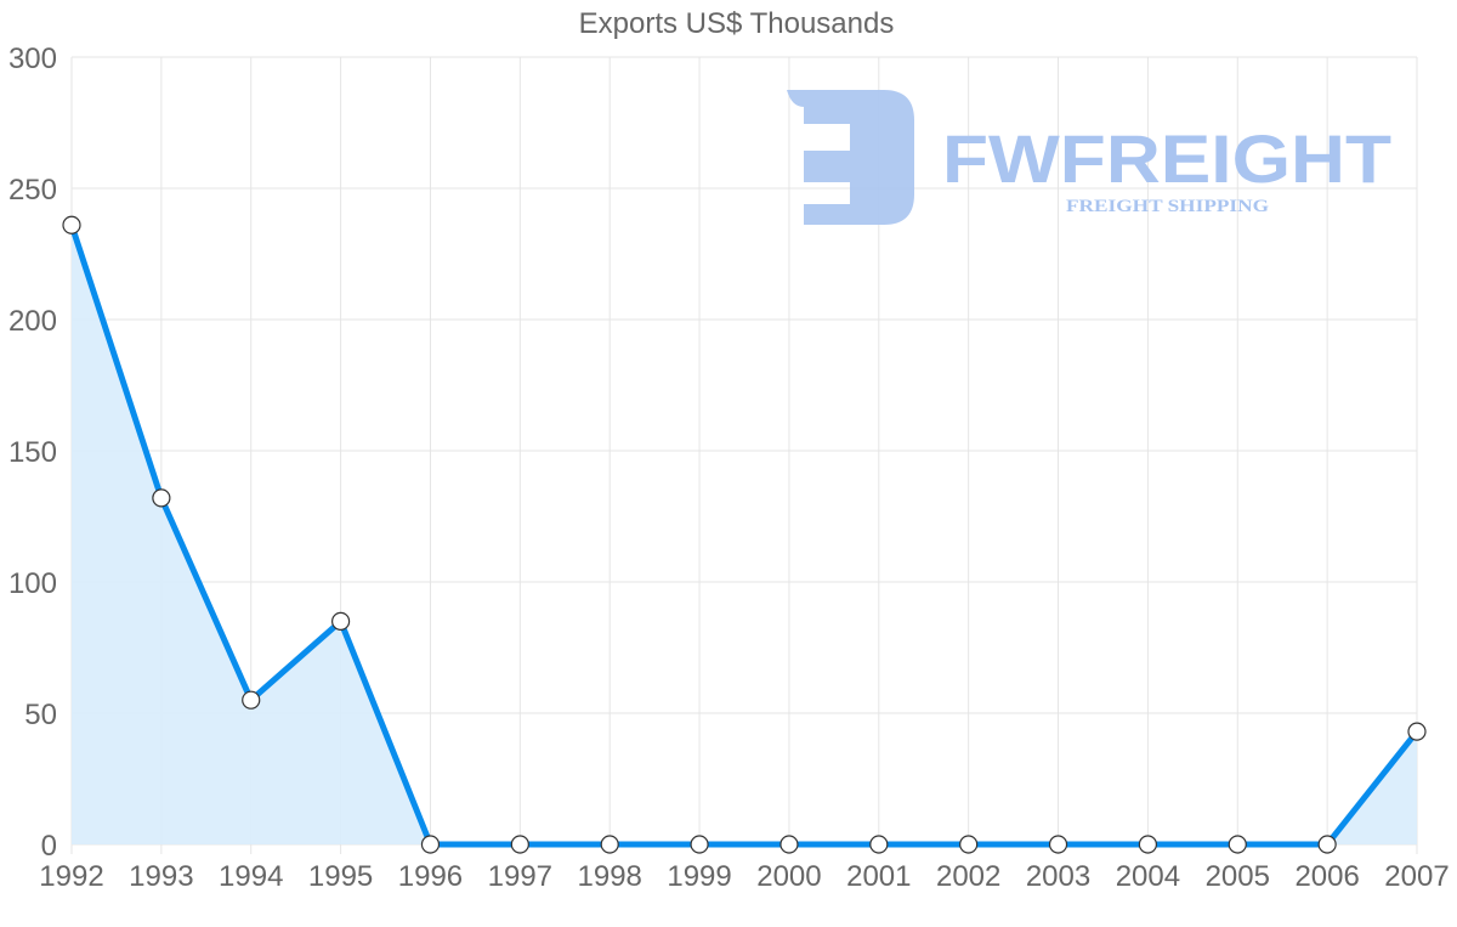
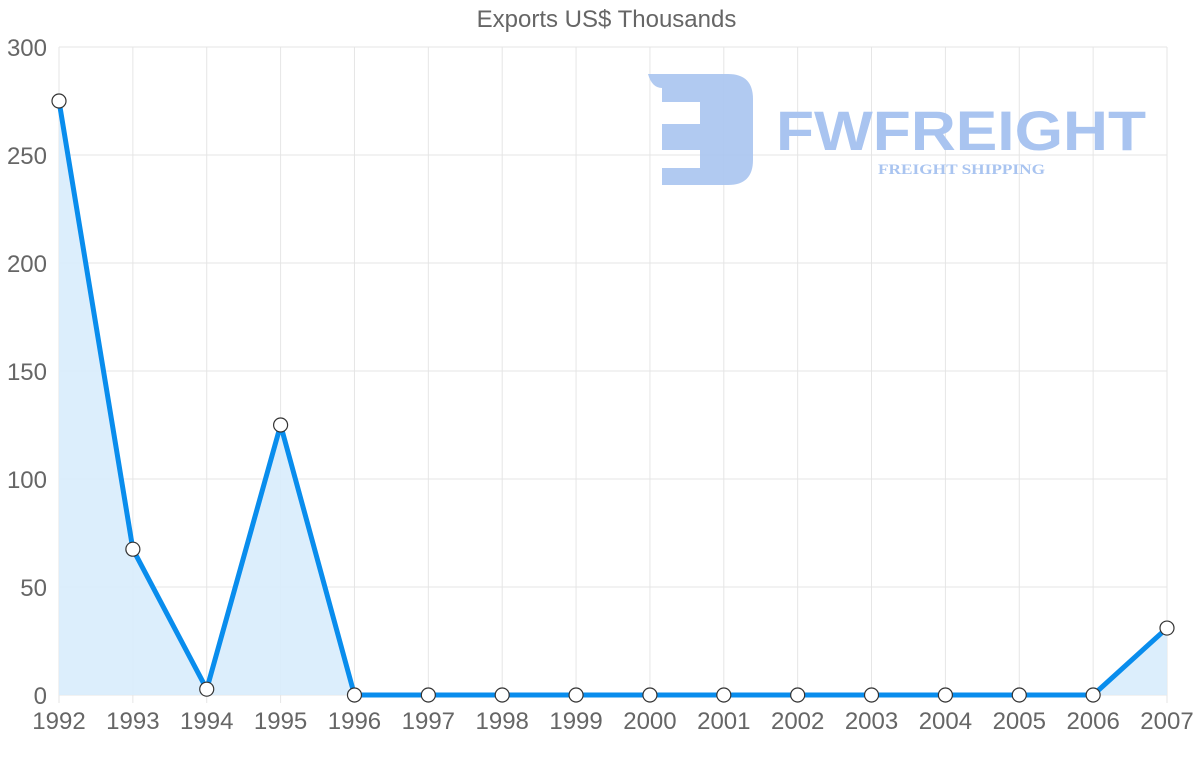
1992: 236 -> 275
1993: 132 -> 68
1994: 55 -> 3
1995: 85 -> 125
2007: 43 -> 31
